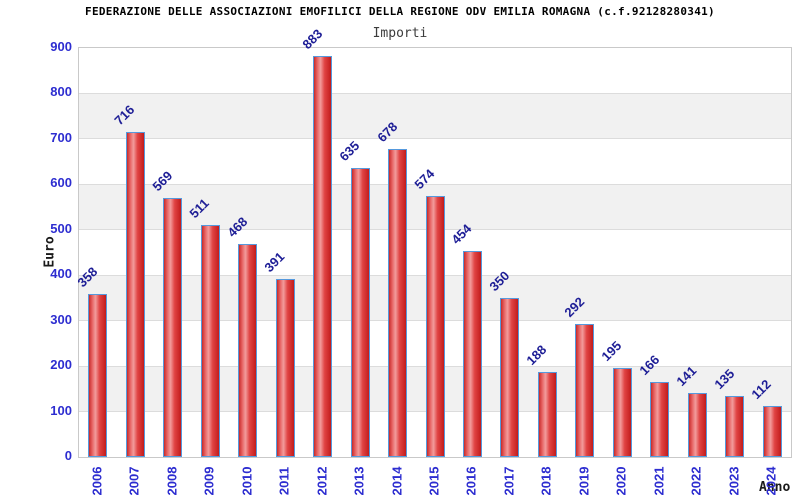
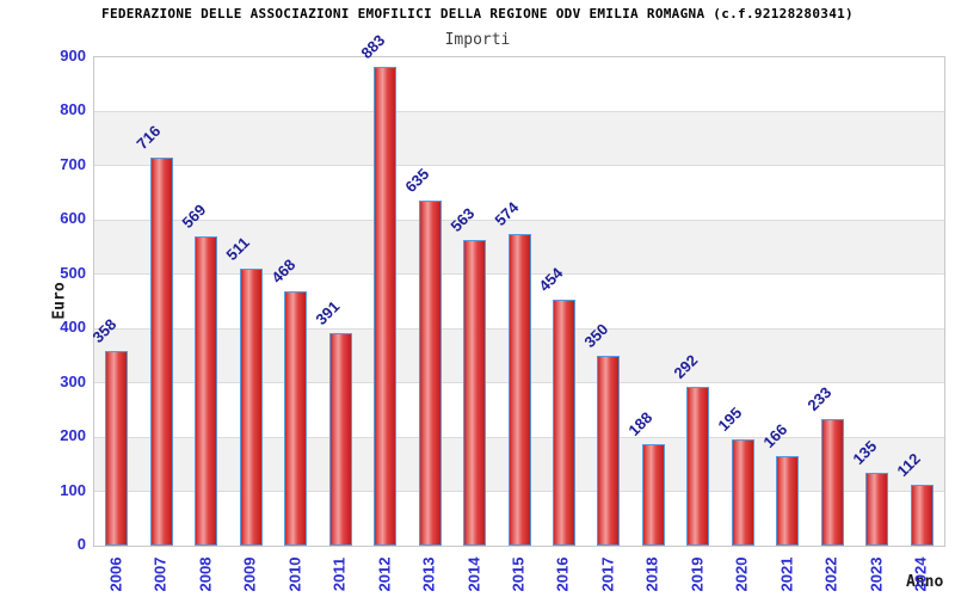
2014: 678 -> 563
2022: 141 -> 233
